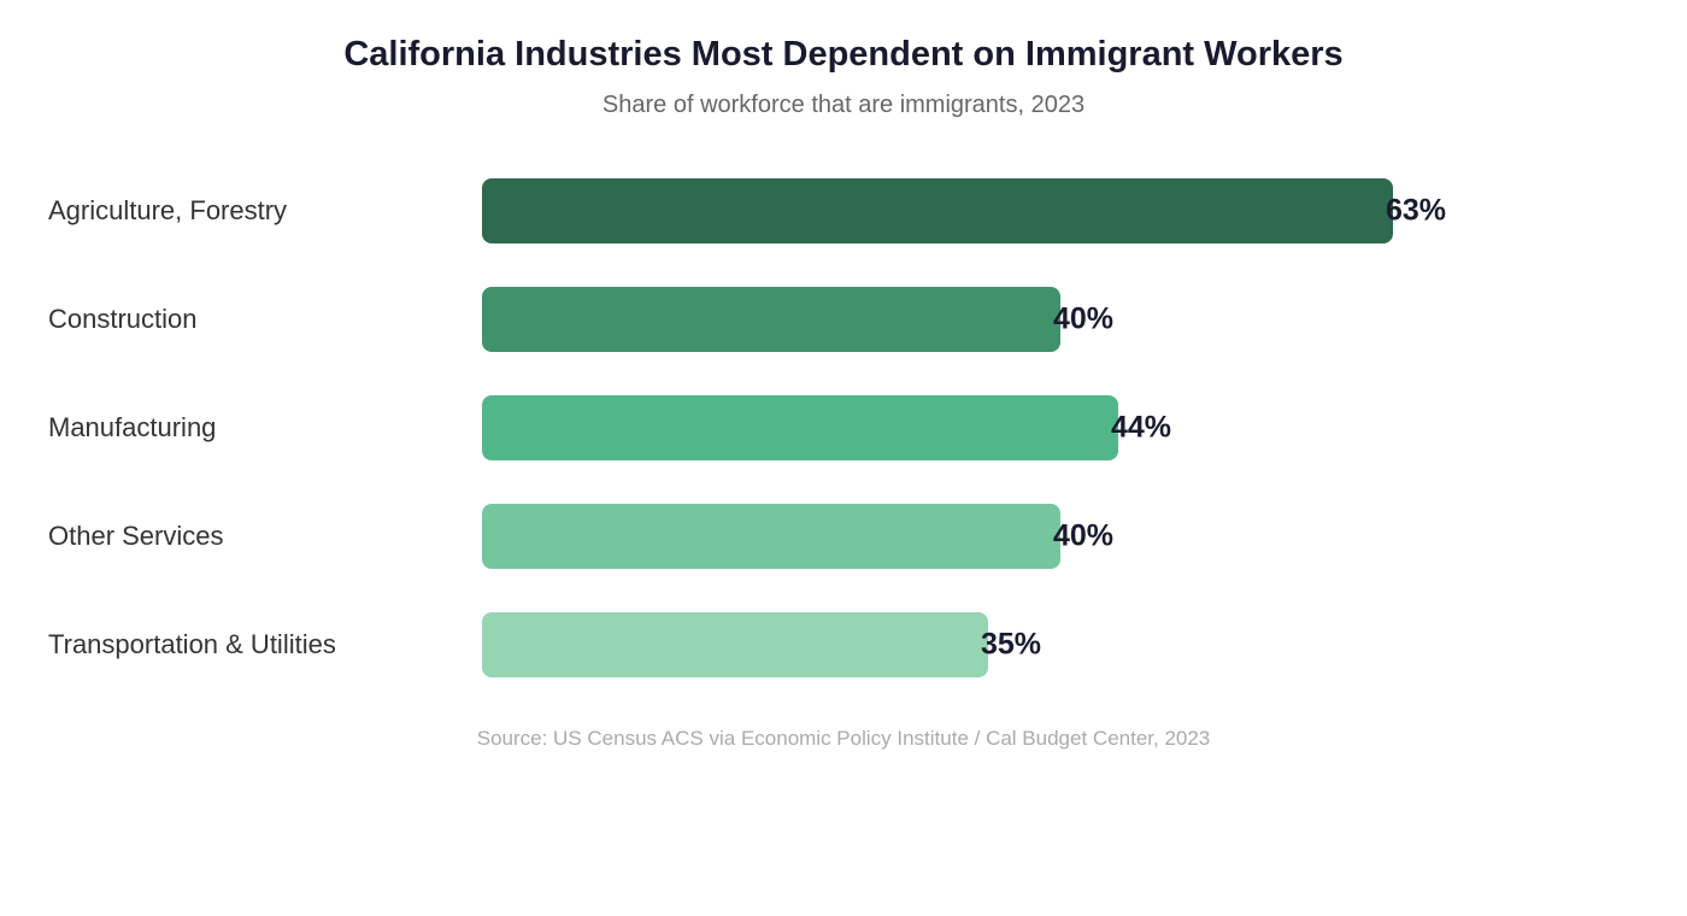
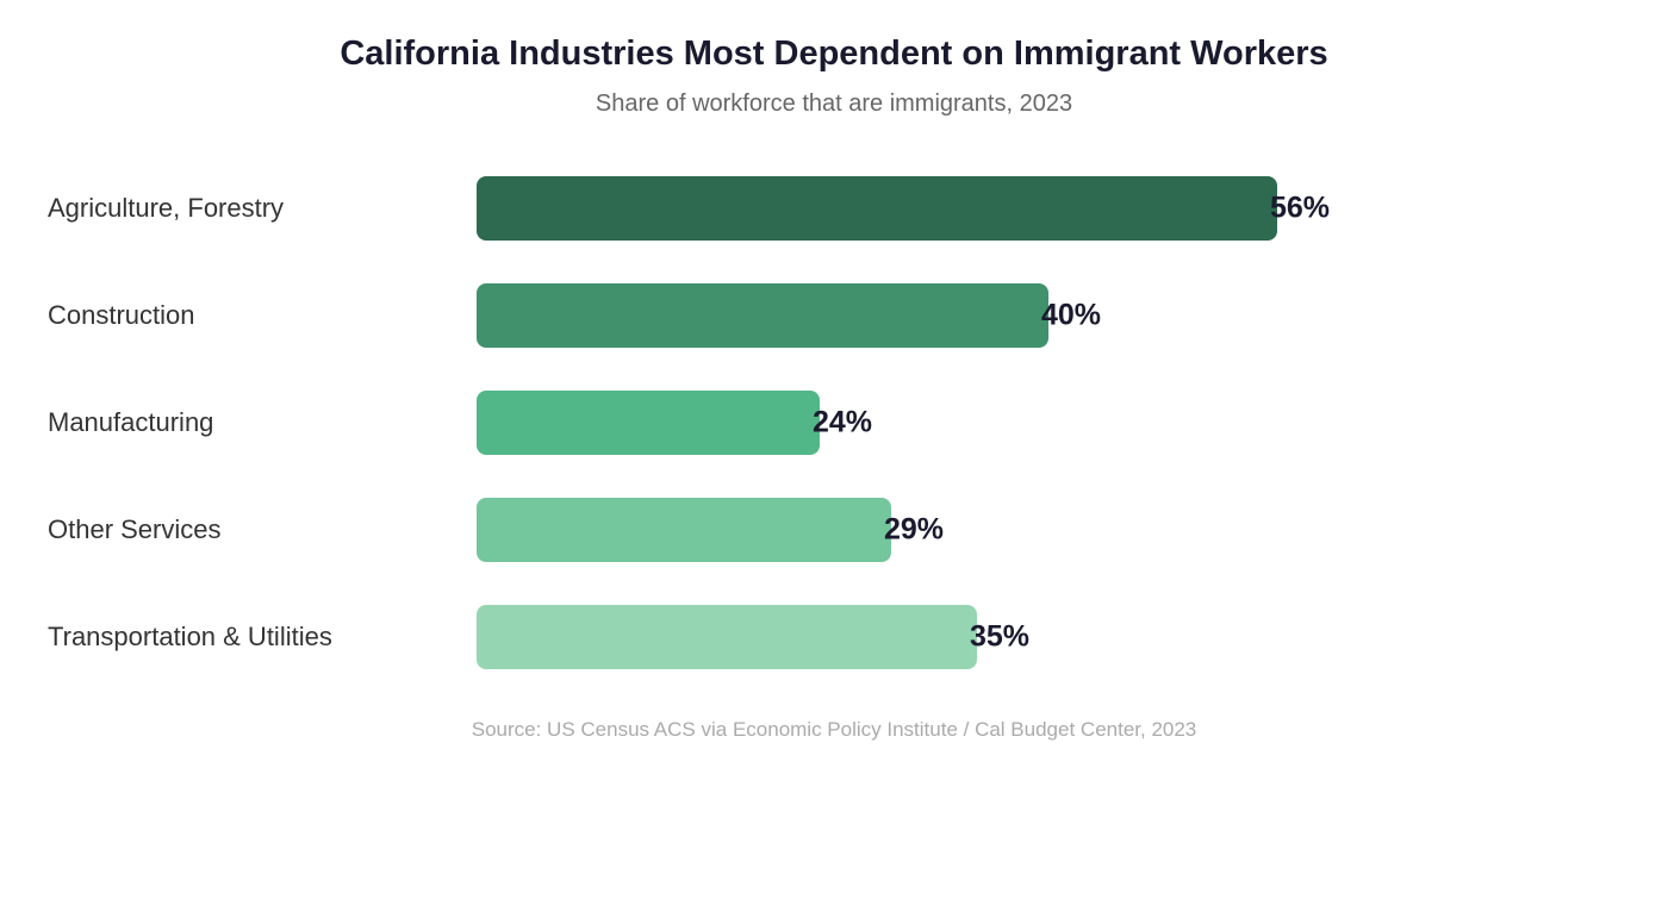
Agriculture, Forestry: 63% -> 56%
Manufacturing: 44% -> 24%
Other Services: 40% -> 29%
